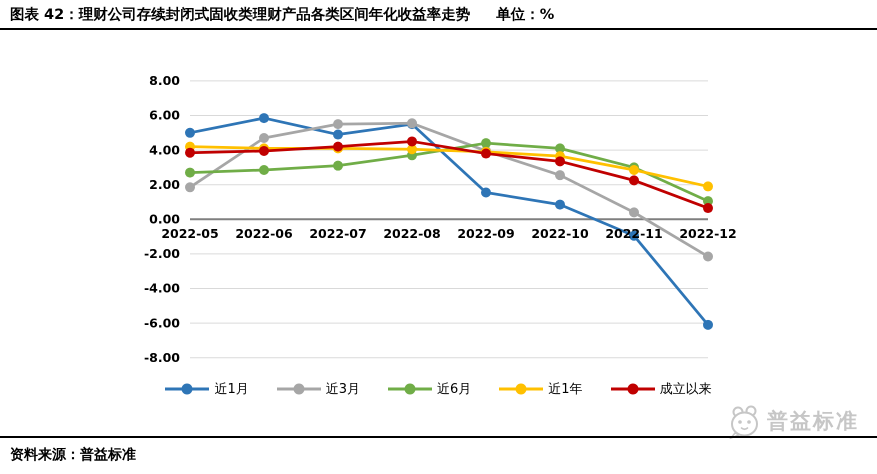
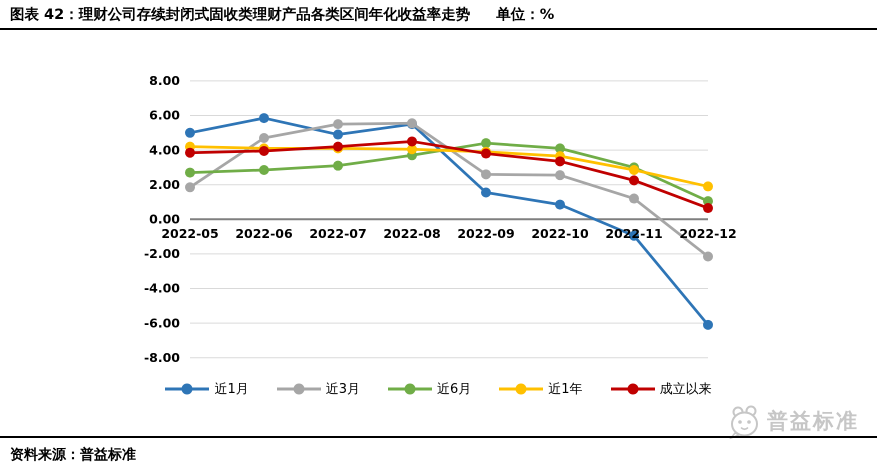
近3月/2022-09: 4.0 -> 2.6
近3月/2022-11: 0.4 -> 1.2
